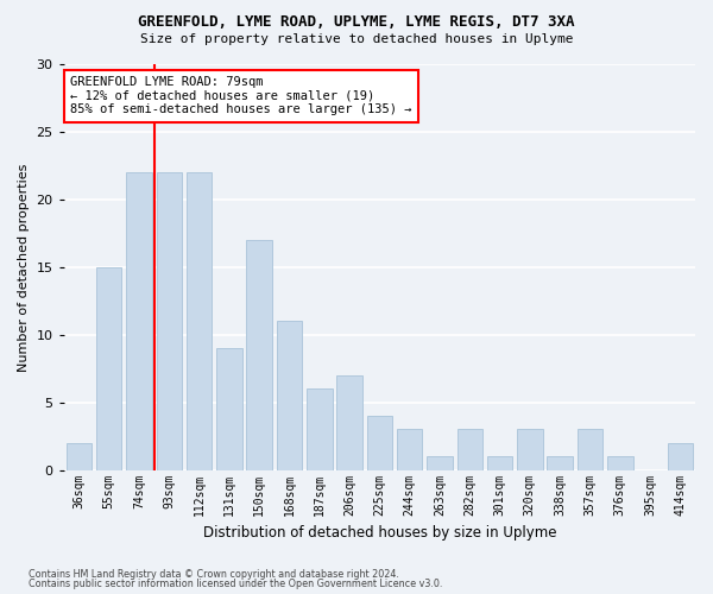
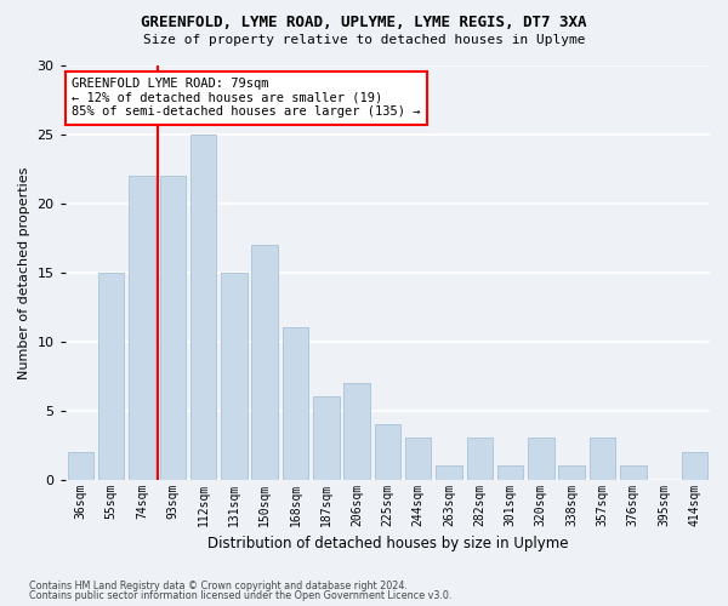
112sqm: 22 -> 25
131sqm: 9 -> 15
